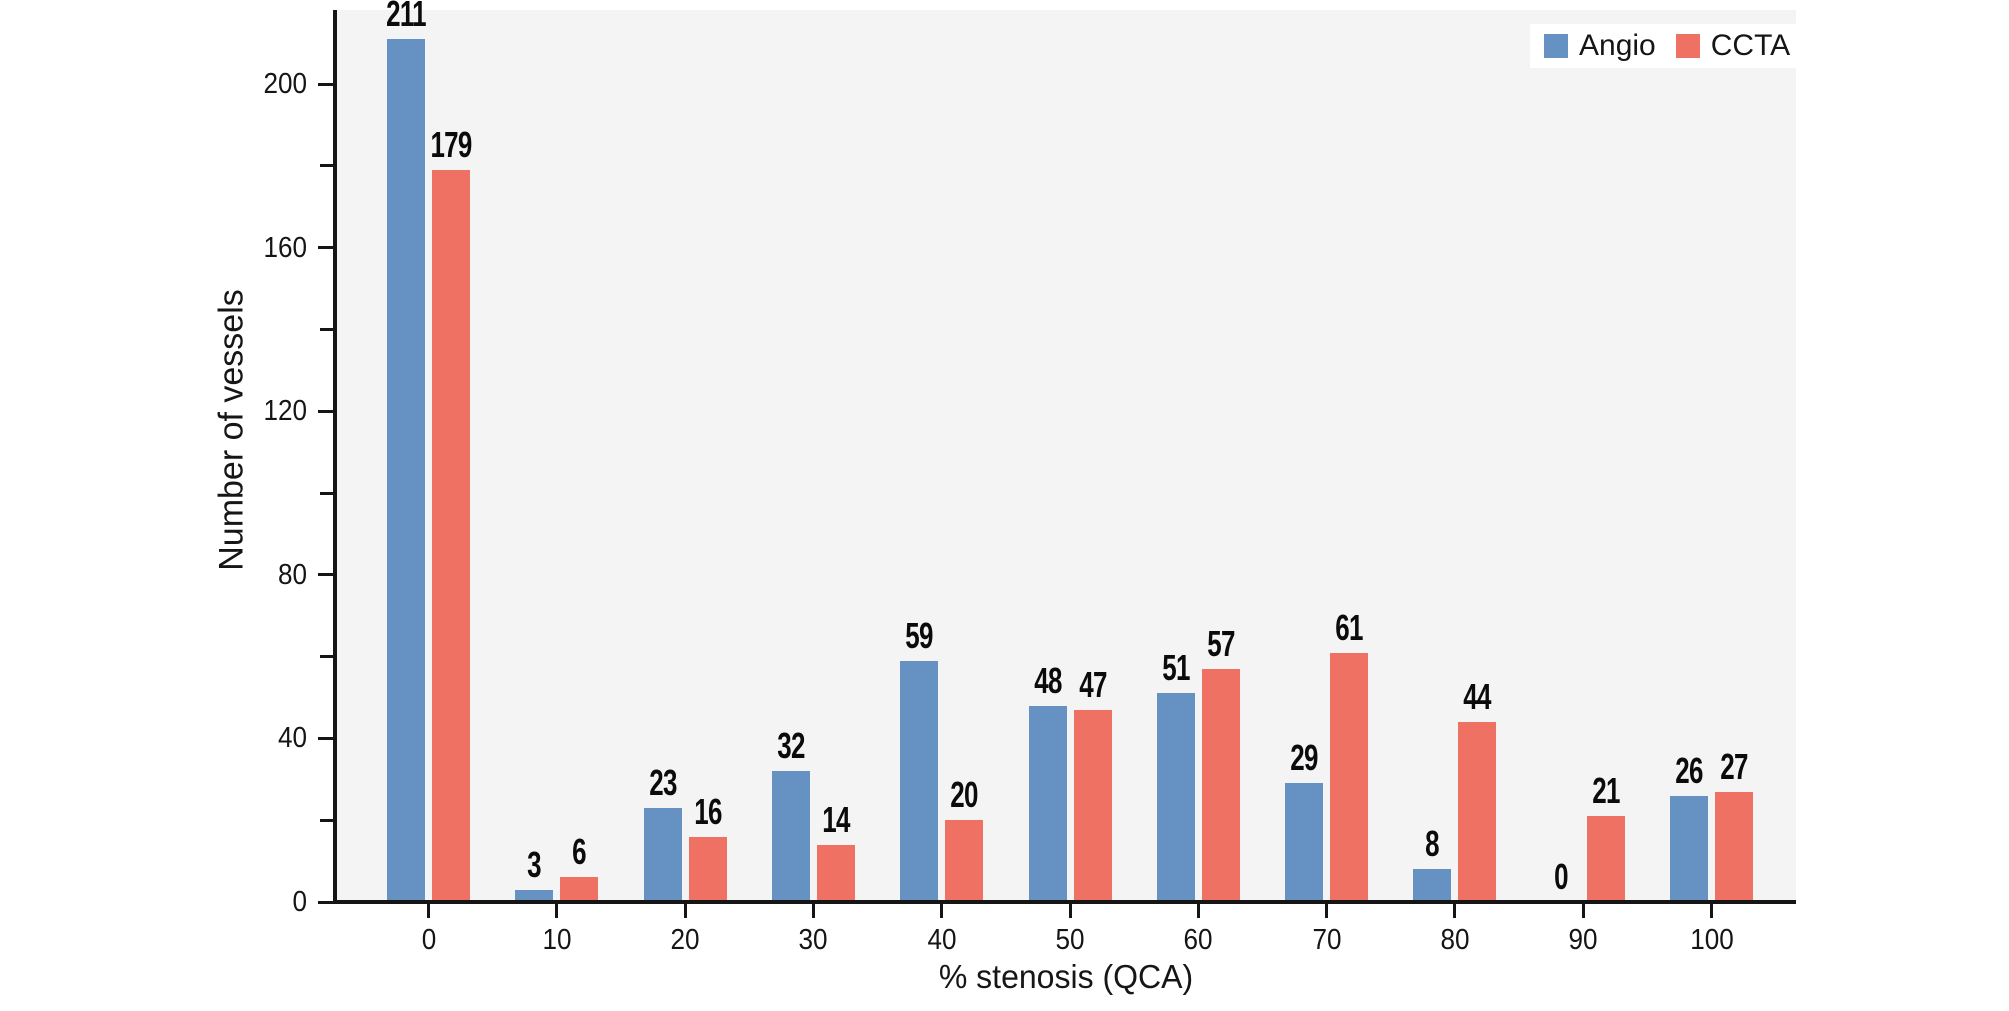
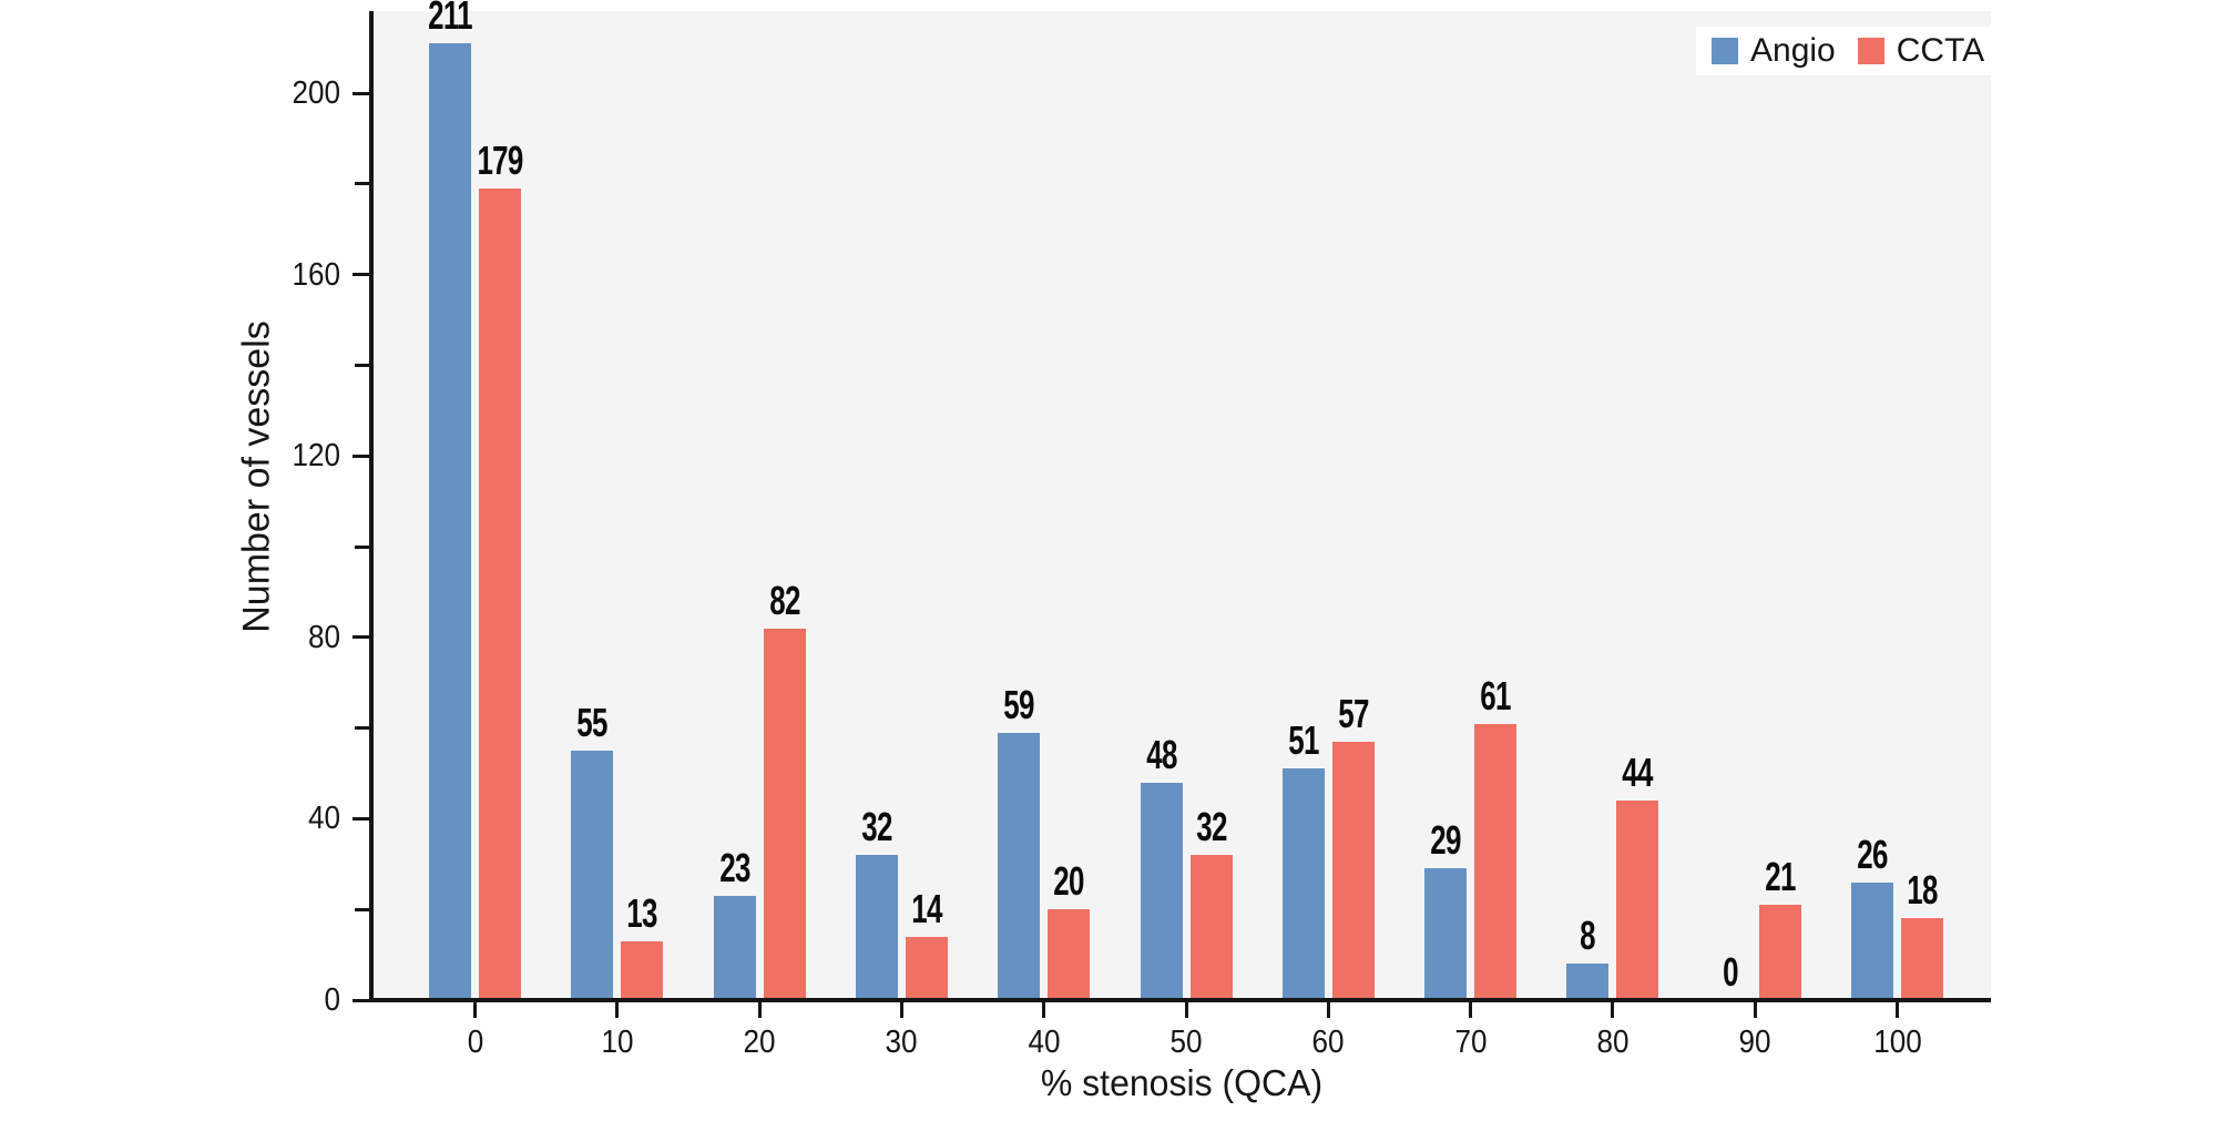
Angio/10: 3 -> 55
CCTA/10: 6 -> 13
CCTA/20: 16 -> 82
CCTA/50: 47 -> 32
CCTA/100: 27 -> 18
